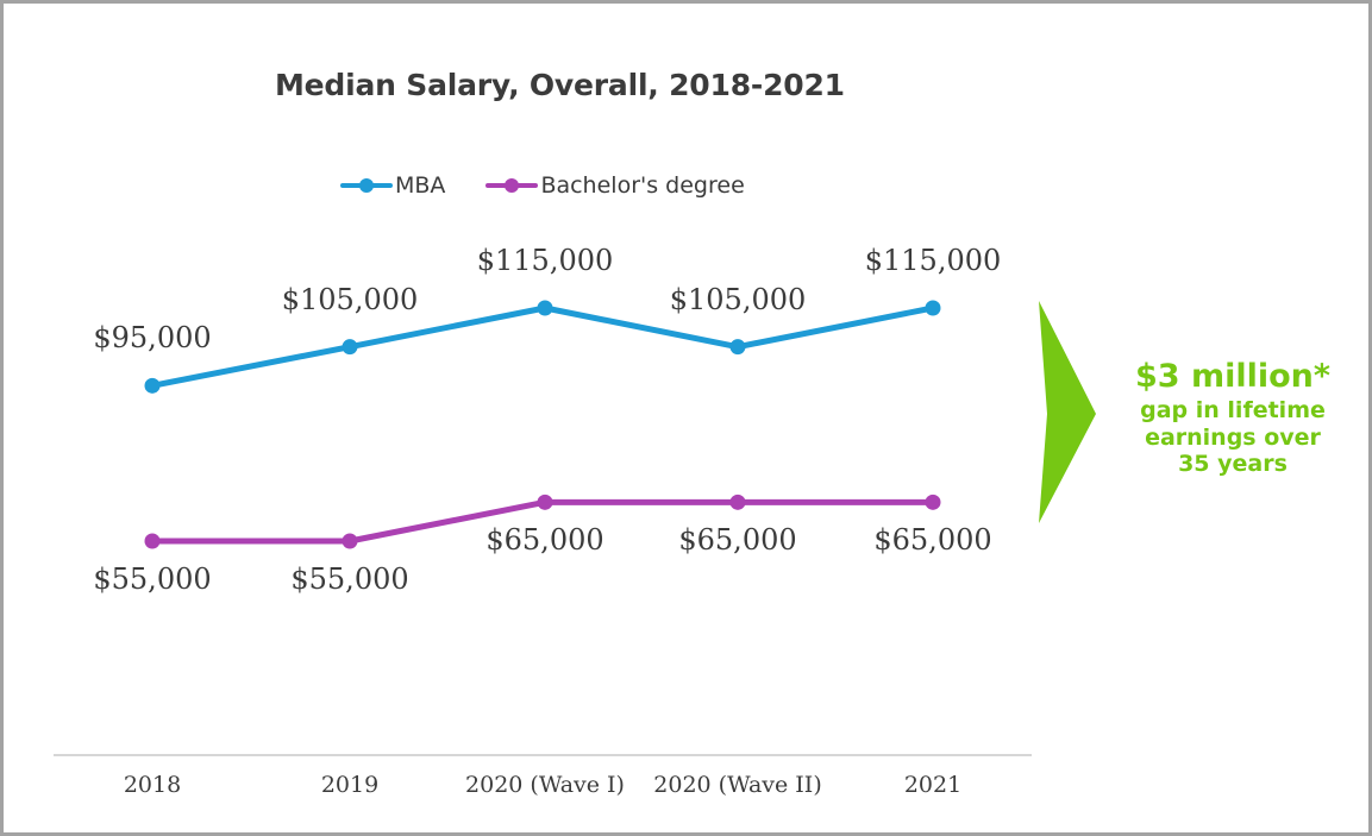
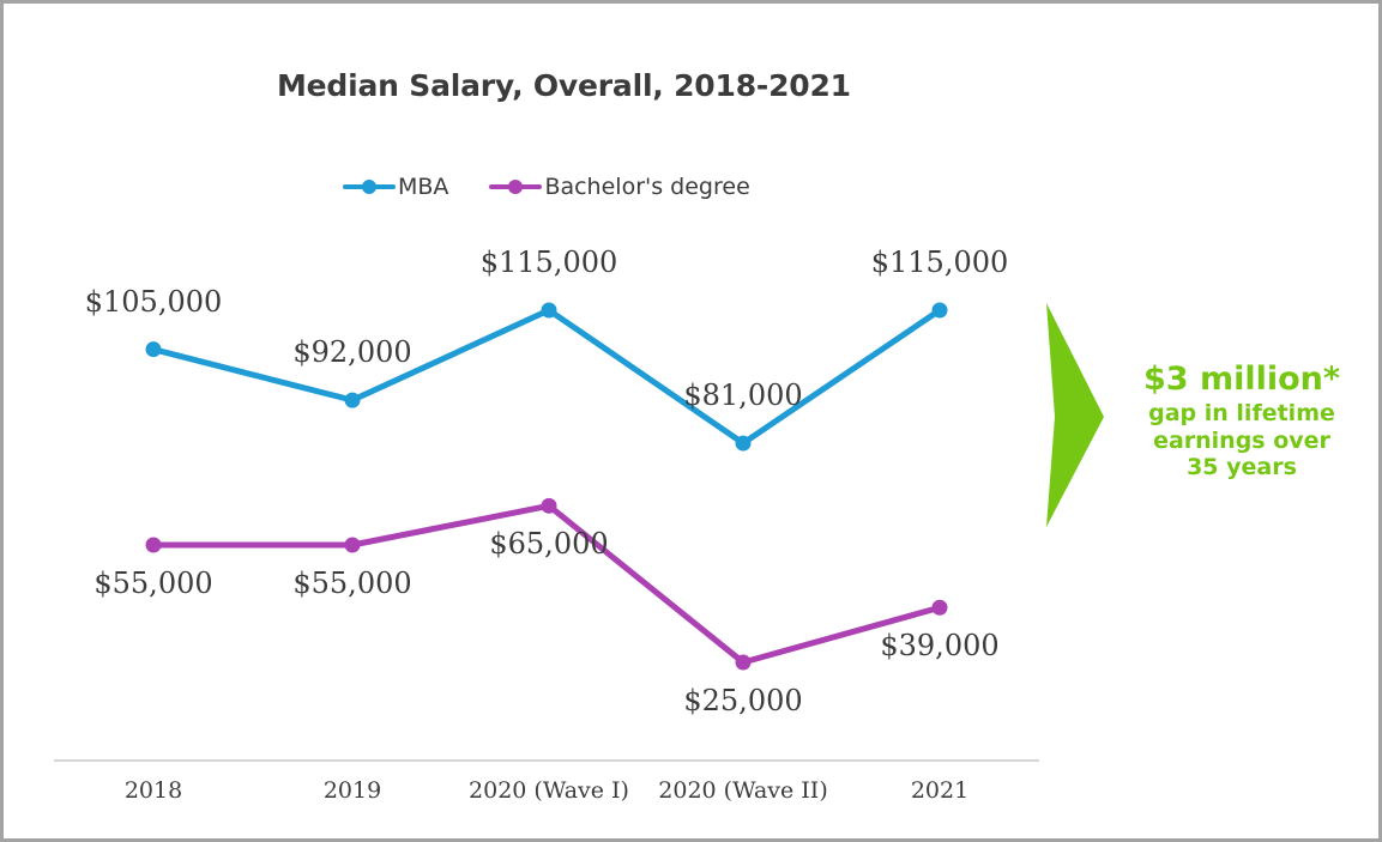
MBA/2018: $95,000 -> $105,000
MBA/2019: $105,000 -> $92,000
MBA/2020 (Wave II): $105,000 -> $81,000
Bachelor's degree/2020 (Wave II): $65,000 -> $25,000
Bachelor's degree/2021: $65,000 -> $39,000
